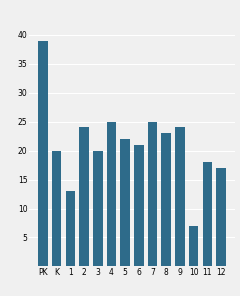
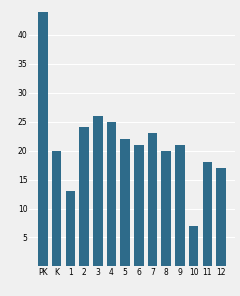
PK: 39 -> 44
3: 20 -> 26
7: 25 -> 23
8: 23 -> 20
9: 24 -> 21
